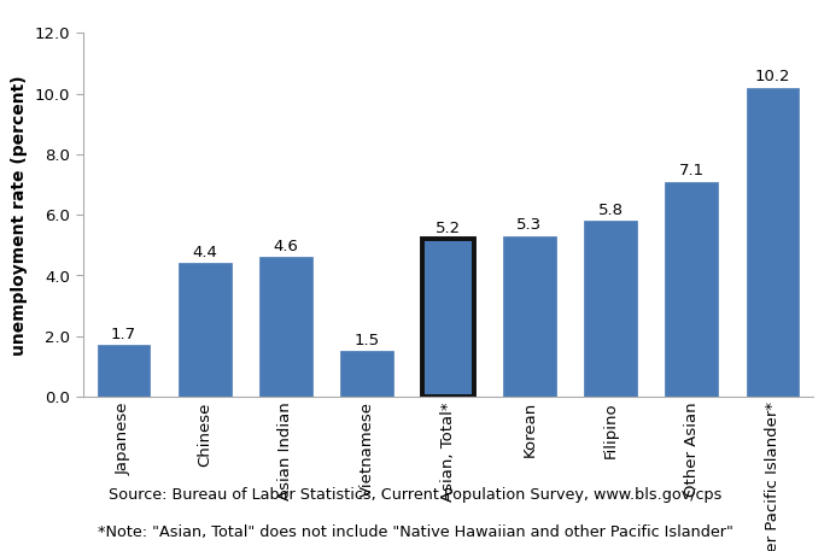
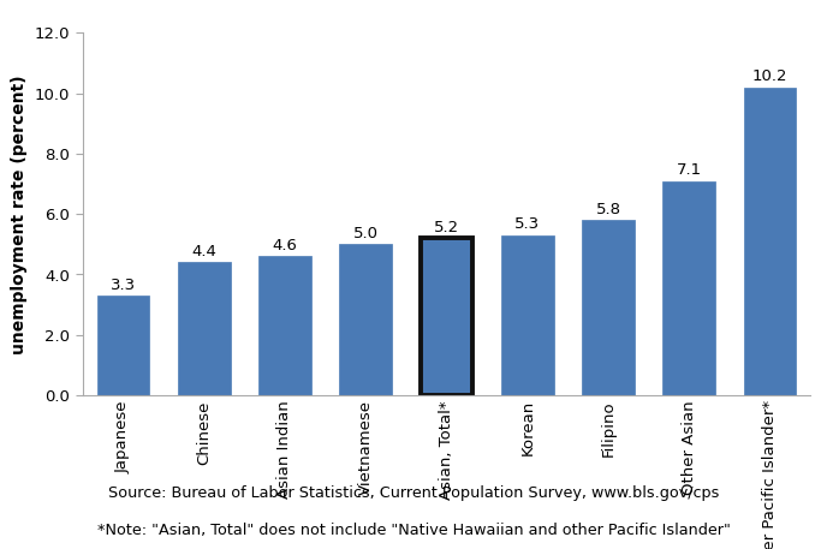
Japanese: 1.7 -> 3.3
Vietnamese: 1.5 -> 5.0
